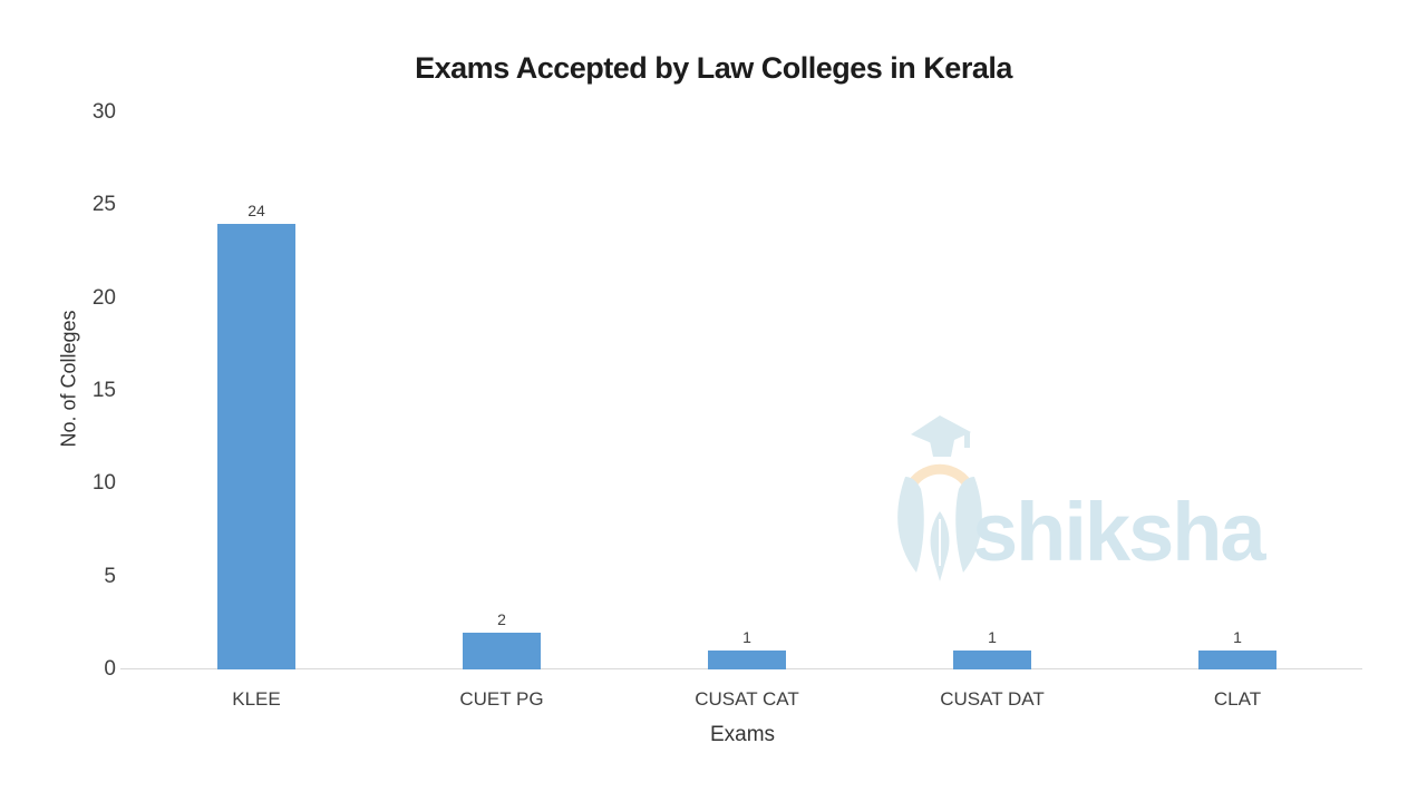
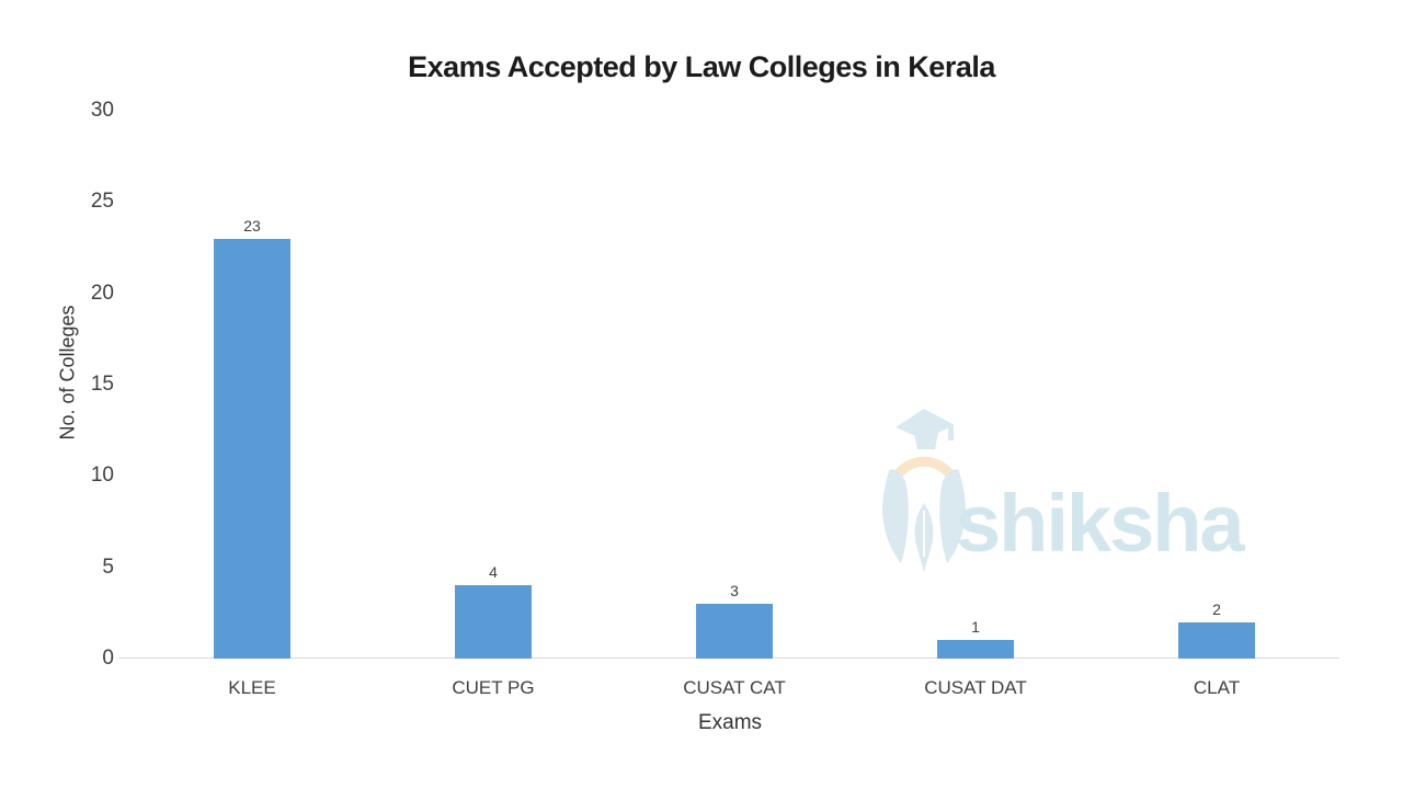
KLEE: 24 -> 23
CUET PG: 2 -> 4
CUSAT CAT: 1 -> 3
CLAT: 1 -> 2
